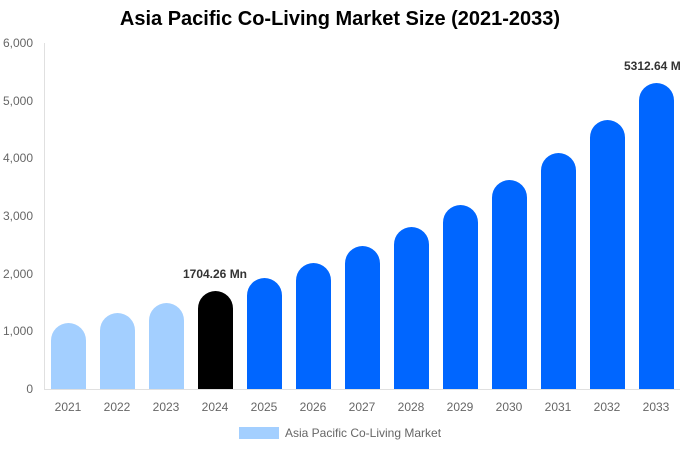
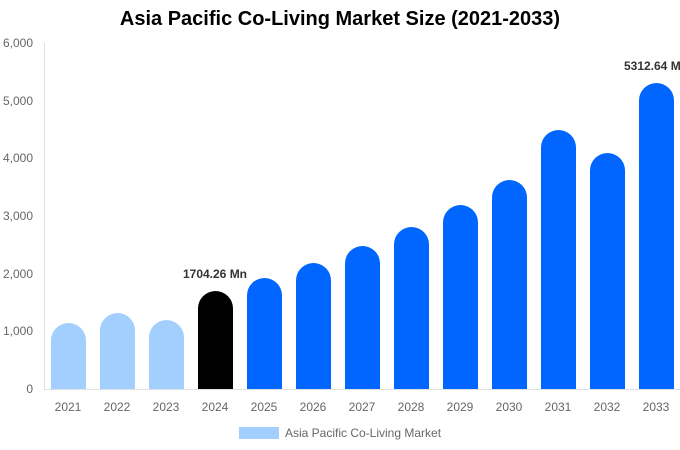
2023: 1500 -> 1200
2031: 4100 -> 4500
2032: 4700 -> 4100
